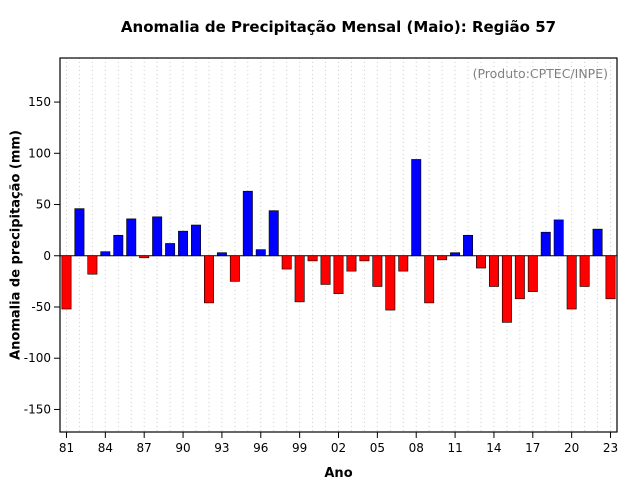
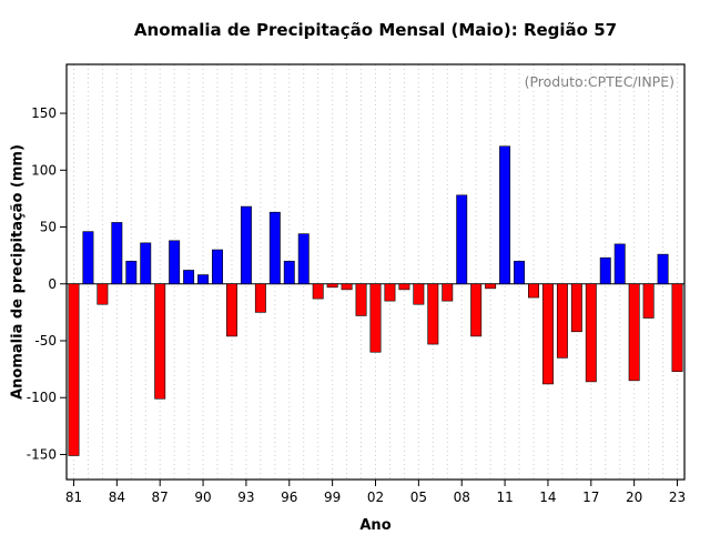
81: -52 -> -151
84: 4 -> 54
87: -2 -> -101
90: 24 -> 8
93: 3 -> 68
96: 6 -> 20
99: -45 -> -3
02: -37 -> -60
05: -30 -> -18
08: 94 -> 78
11: 3 -> 121
14: -30 -> -88
17: -35 -> -86
20: -52 -> -85
23: -42 -> -77
